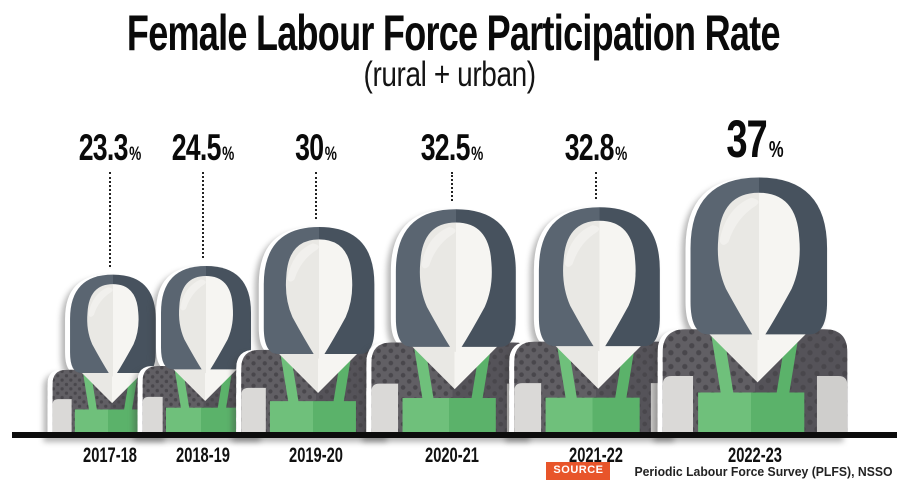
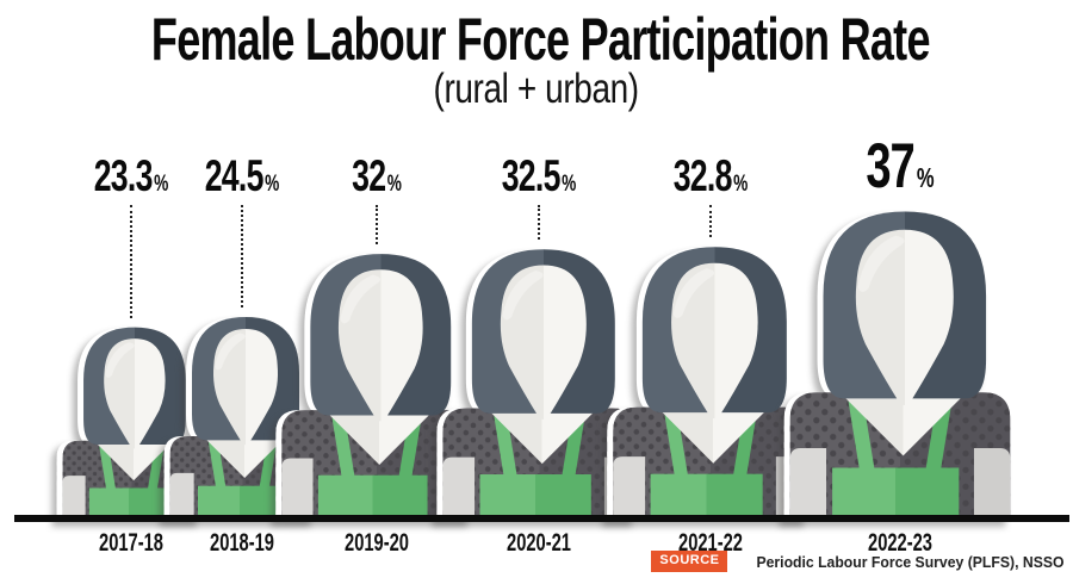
2019-20: 30 -> 32
